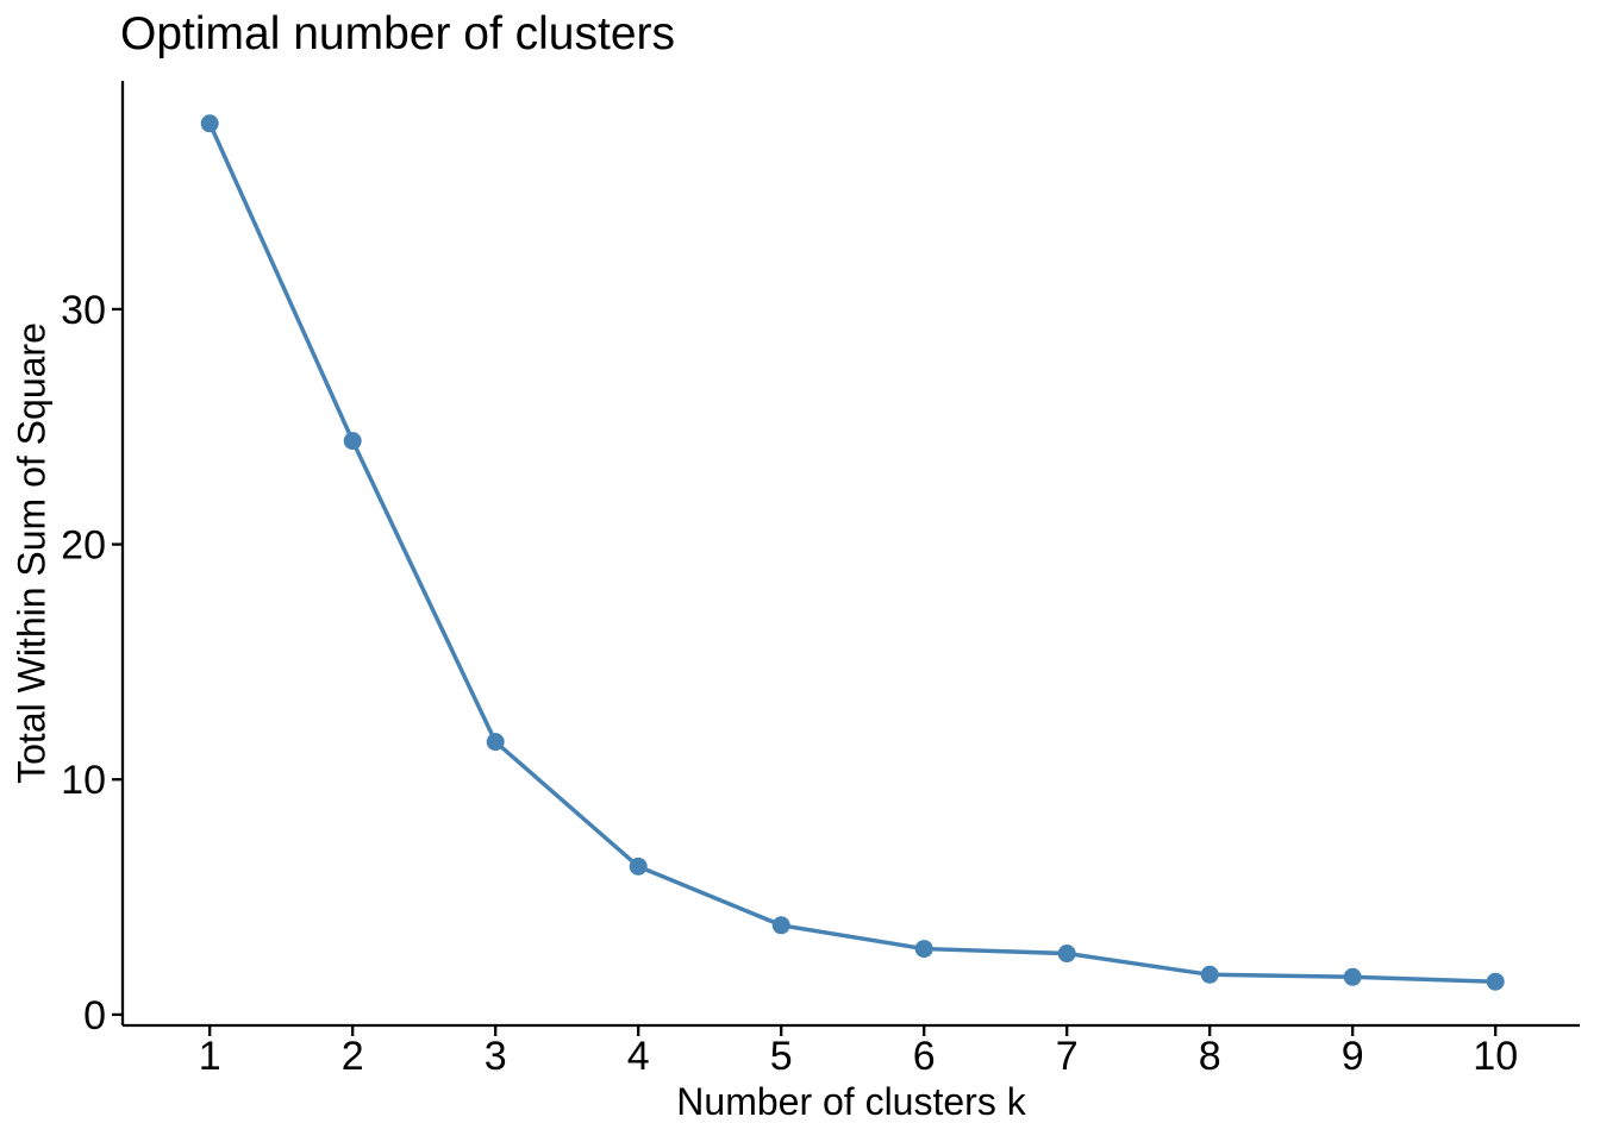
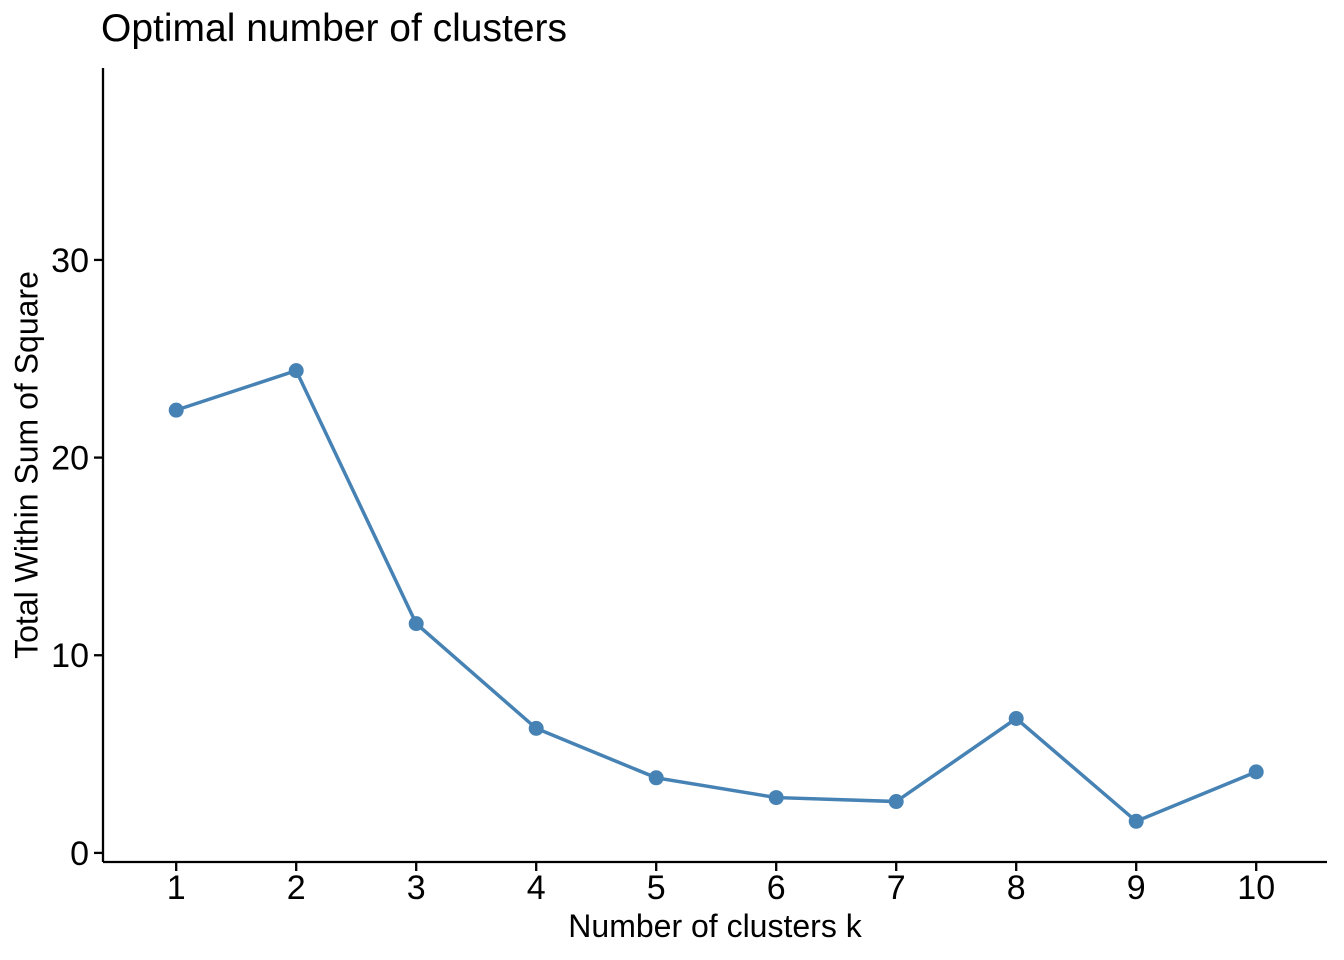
1: 37.9 -> 22.4
8: 1.7 -> 6.8
10: 1.4 -> 4.1
